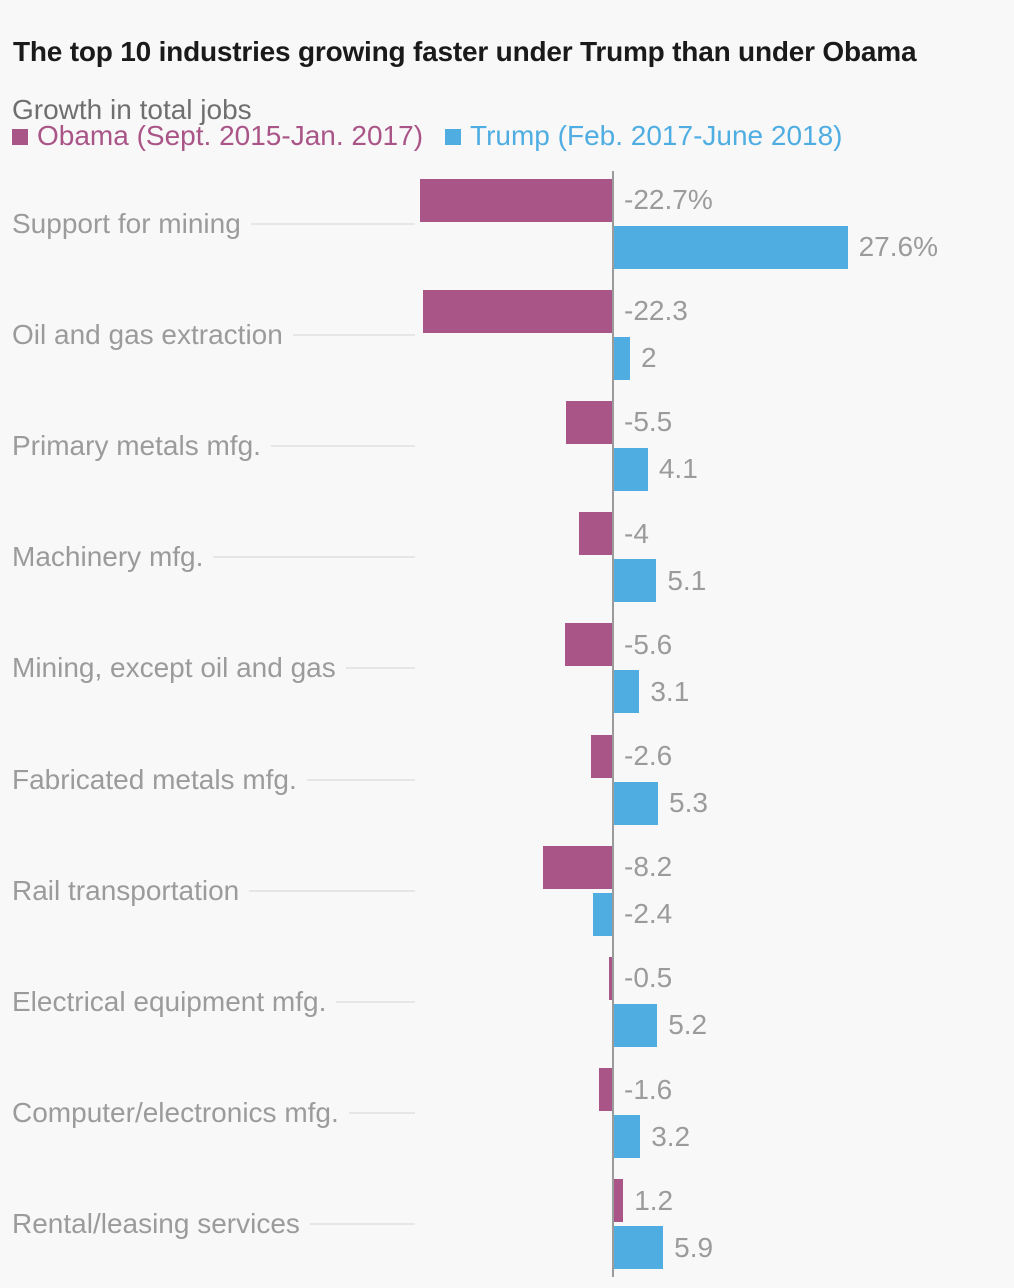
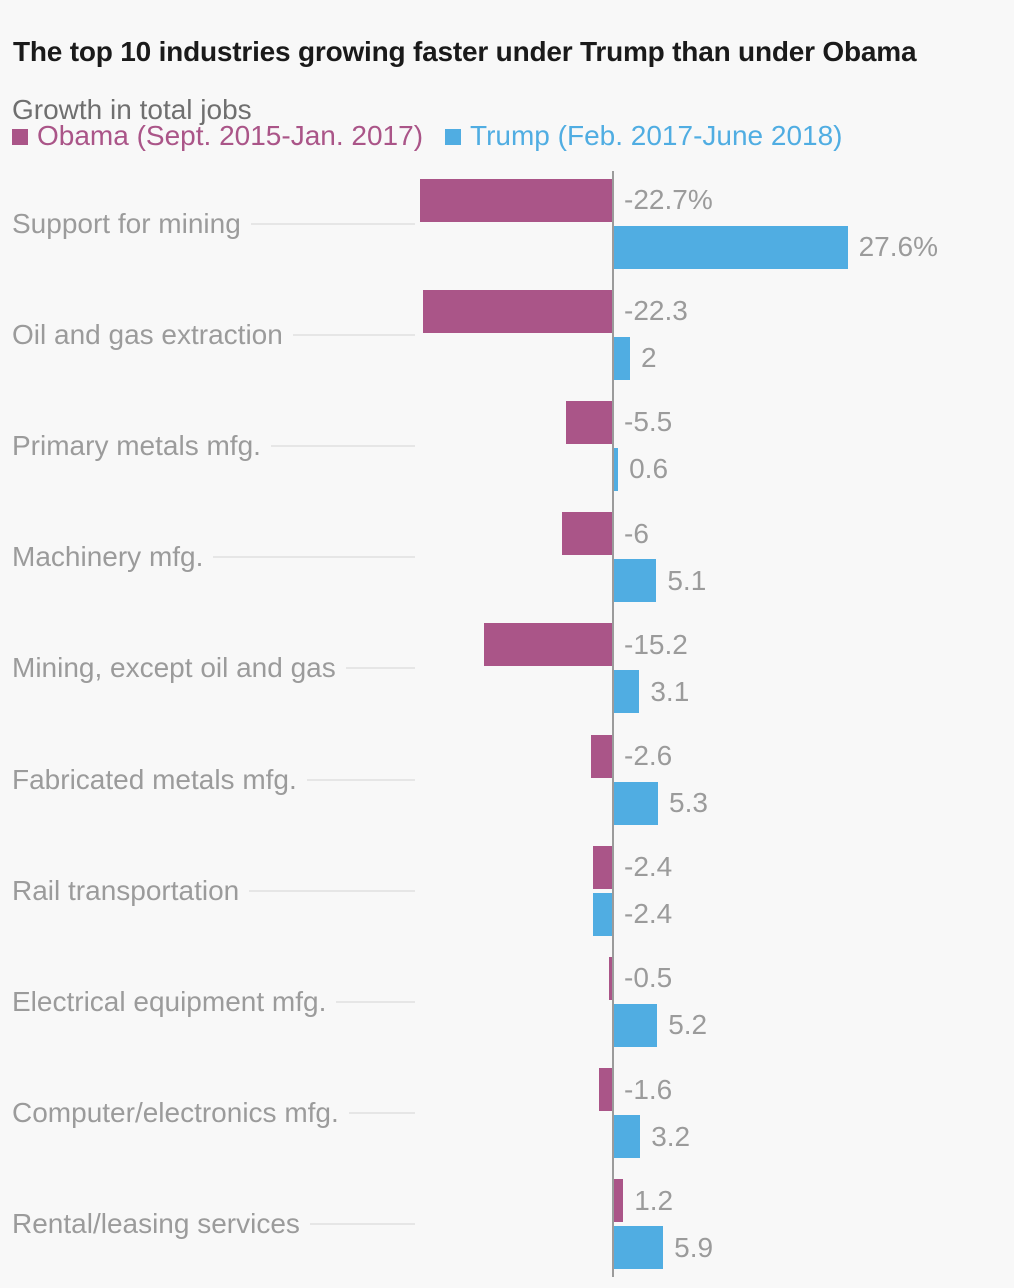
Trump (Feb. 2017-June 2018)/Primary metals mfg.: 4.1 -> 0.6
Obama (Sept. 2015-Jan. 2017)/Machinery mfg.: -4 -> -6
Obama (Sept. 2015-Jan. 2017)/Mining, except oil and gas: -5.6 -> -15.2
Obama (Sept. 2015-Jan. 2017)/Rail transportation: -8.2 -> -2.4
